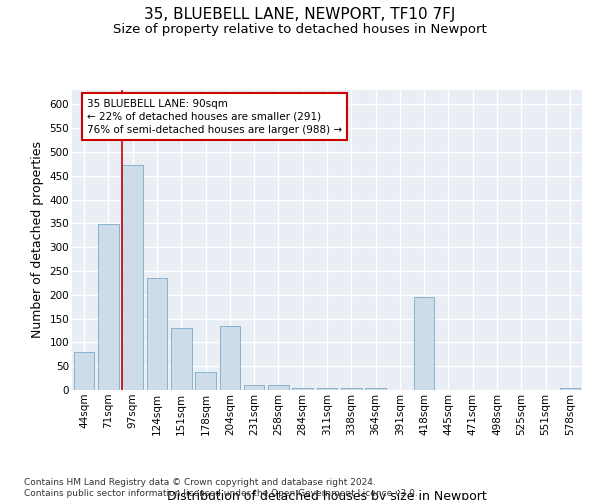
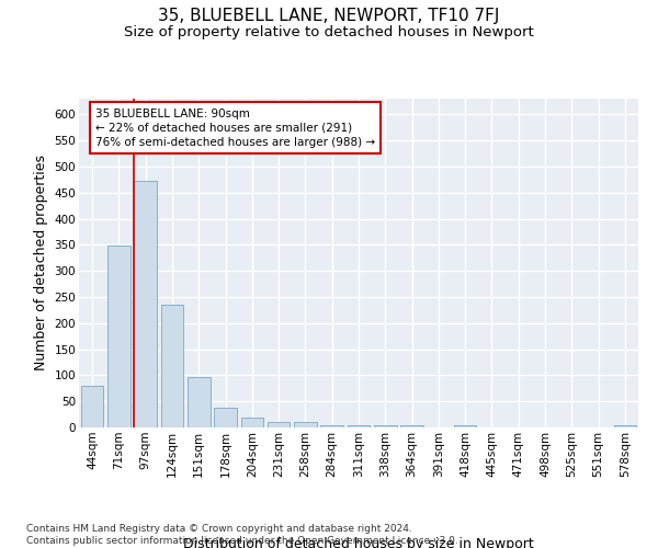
151sqm: 130 -> 97
204sqm: 135 -> 18
418sqm: 195 -> 5
